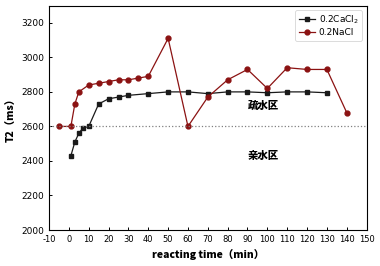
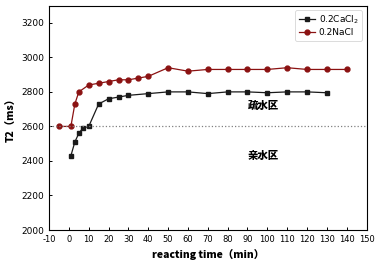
0.2NaCl/50: 3110 -> 2940
0.2NaCl/60: 2600 -> 2920
0.2NaCl/70: 2770 -> 2930
0.2NaCl/80: 2870 -> 2930
0.2NaCl/100: 2820 -> 2930
0.2NaCl/140: 2680 -> 2930
